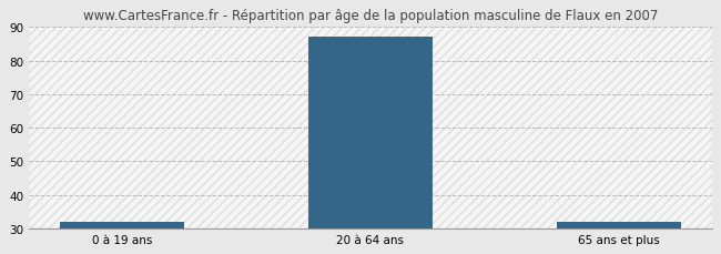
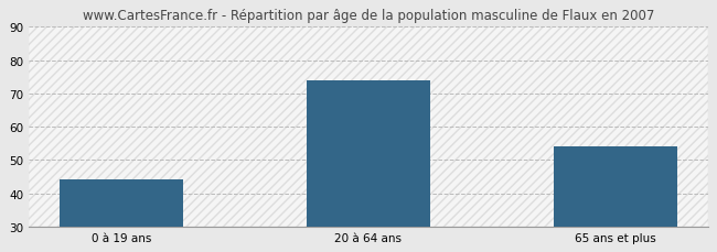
0 à 19 ans: 32 -> 44
20 à 64 ans: 87 -> 74
65 ans et plus: 32 -> 54
